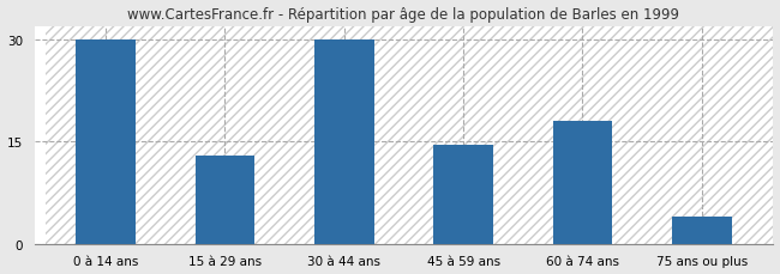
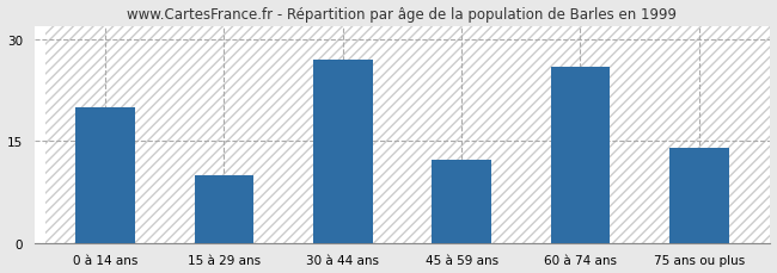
0 à 14 ans: 30.0 -> 20.0
15 à 29 ans: 13.0 -> 10.0
30 à 44 ans: 30.0 -> 27.0
45 à 59 ans: 14.5 -> 12.2
60 à 74 ans: 18.0 -> 26.0
75 ans ou plus: 4.0 -> 14.0
